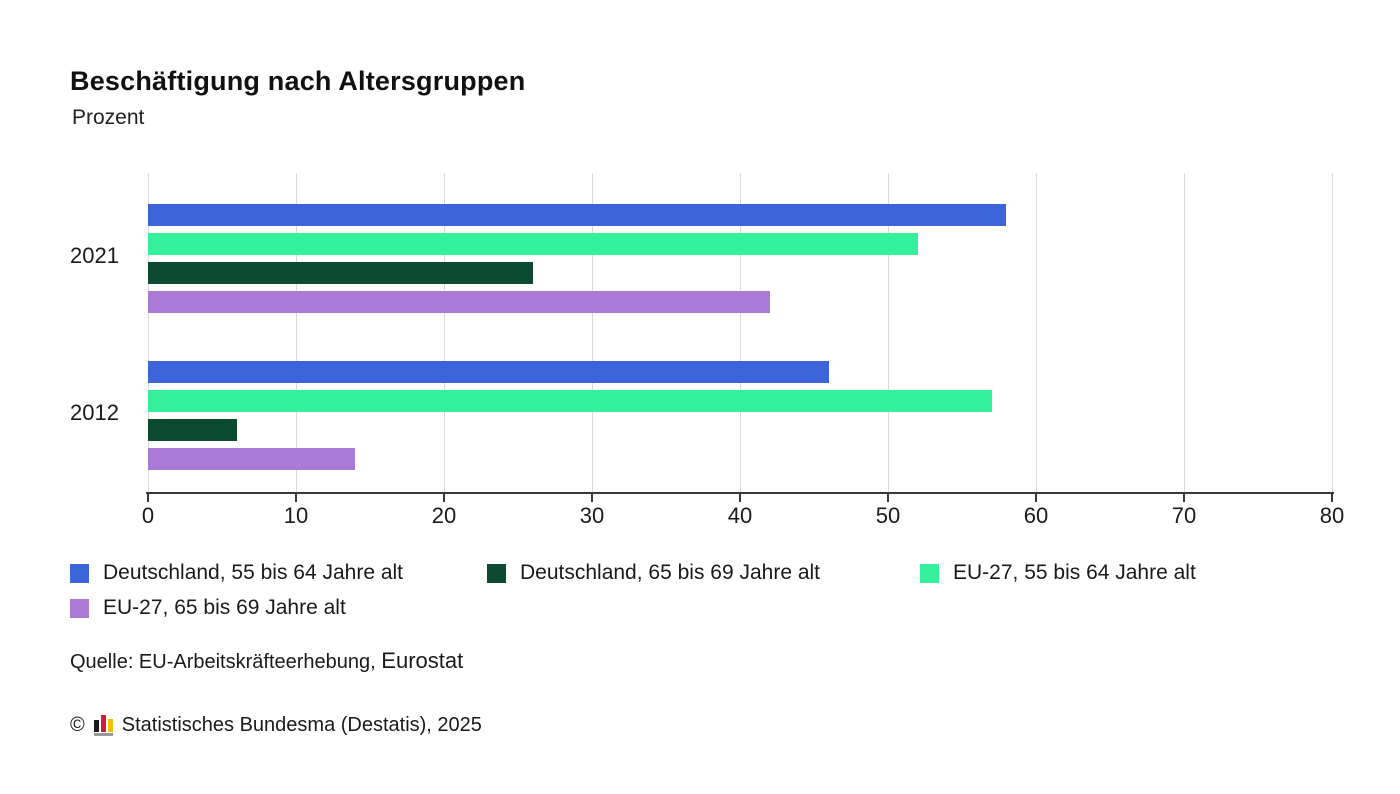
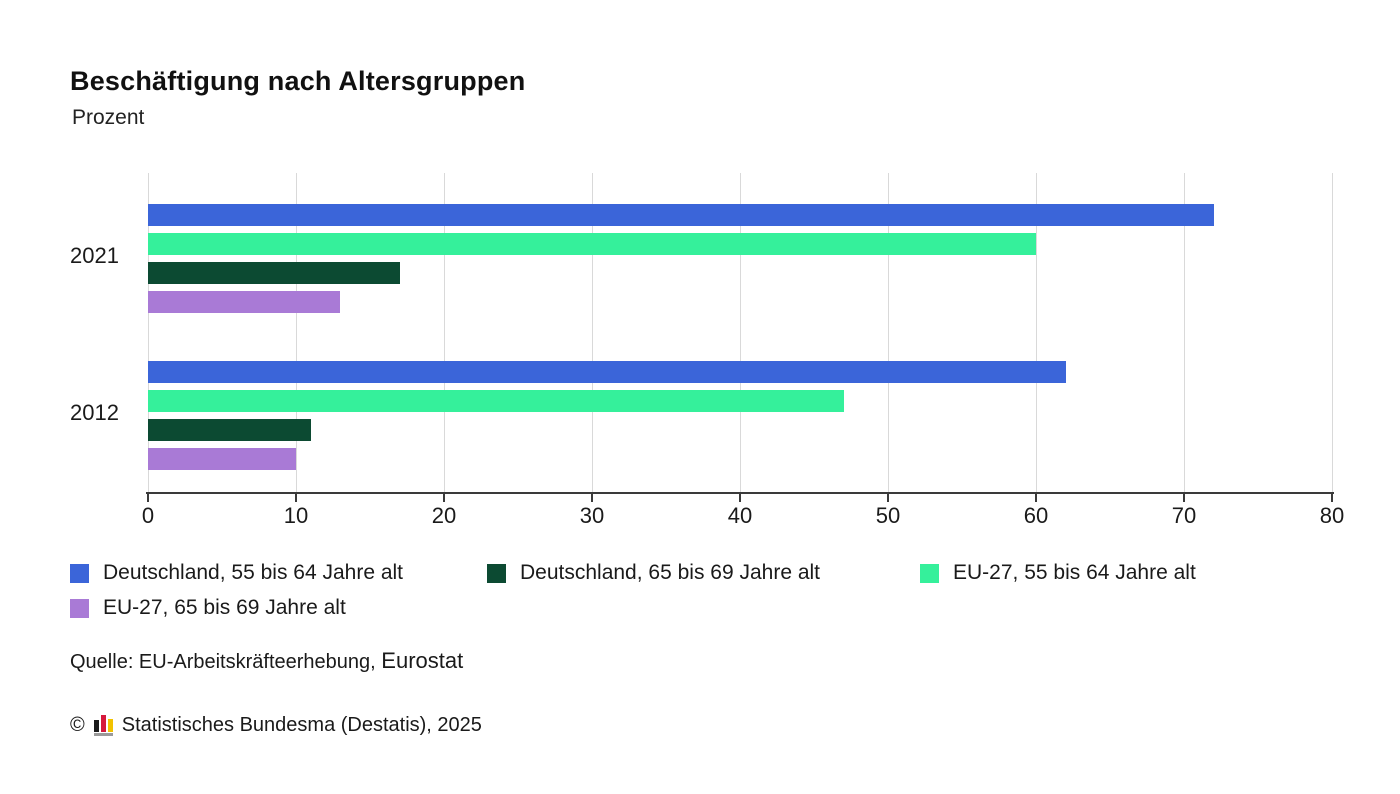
Deutschland, 55 bis 64 Jahre alt/2021: 58 -> 72
EU-27, 55 bis 64 Jahre alt/2021: 52 -> 60
Deutschland, 65 bis 69 Jahre alt/2021: 26 -> 17
EU-27, 65 bis 69 Jahre alt/2021: 42 -> 13
Deutschland, 55 bis 64 Jahre alt/2012: 46 -> 62
EU-27, 55 bis 64 Jahre alt/2012: 57 -> 47
Deutschland, 65 bis 69 Jahre alt/2012: 6 -> 11
EU-27, 65 bis 69 Jahre alt/2012: 14 -> 10
